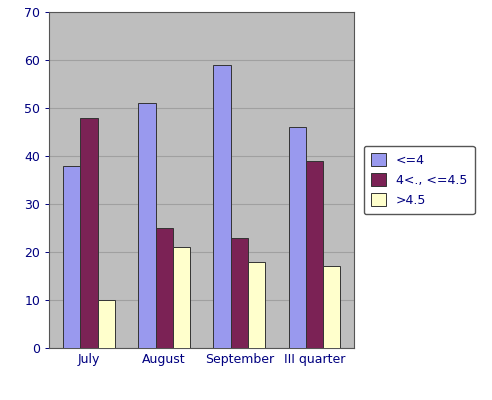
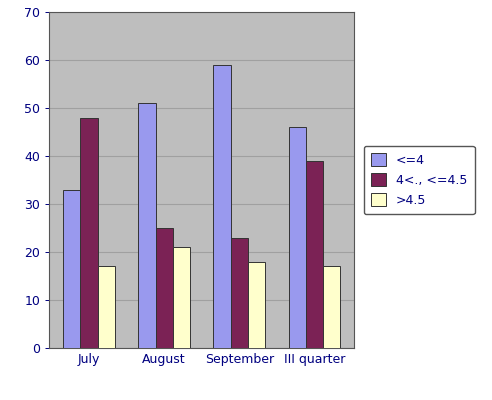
<=4/July: 38 -> 33
>4.5/July: 10 -> 17
